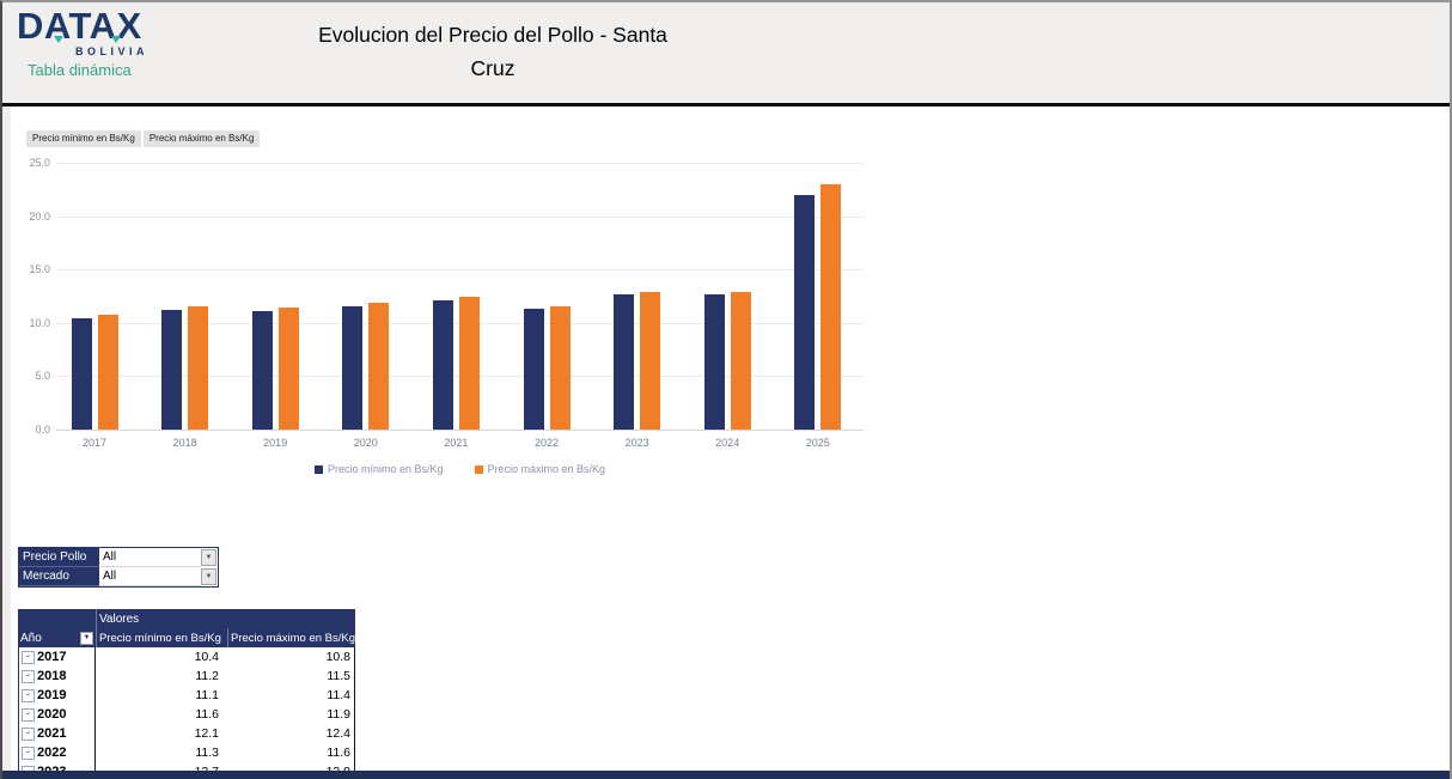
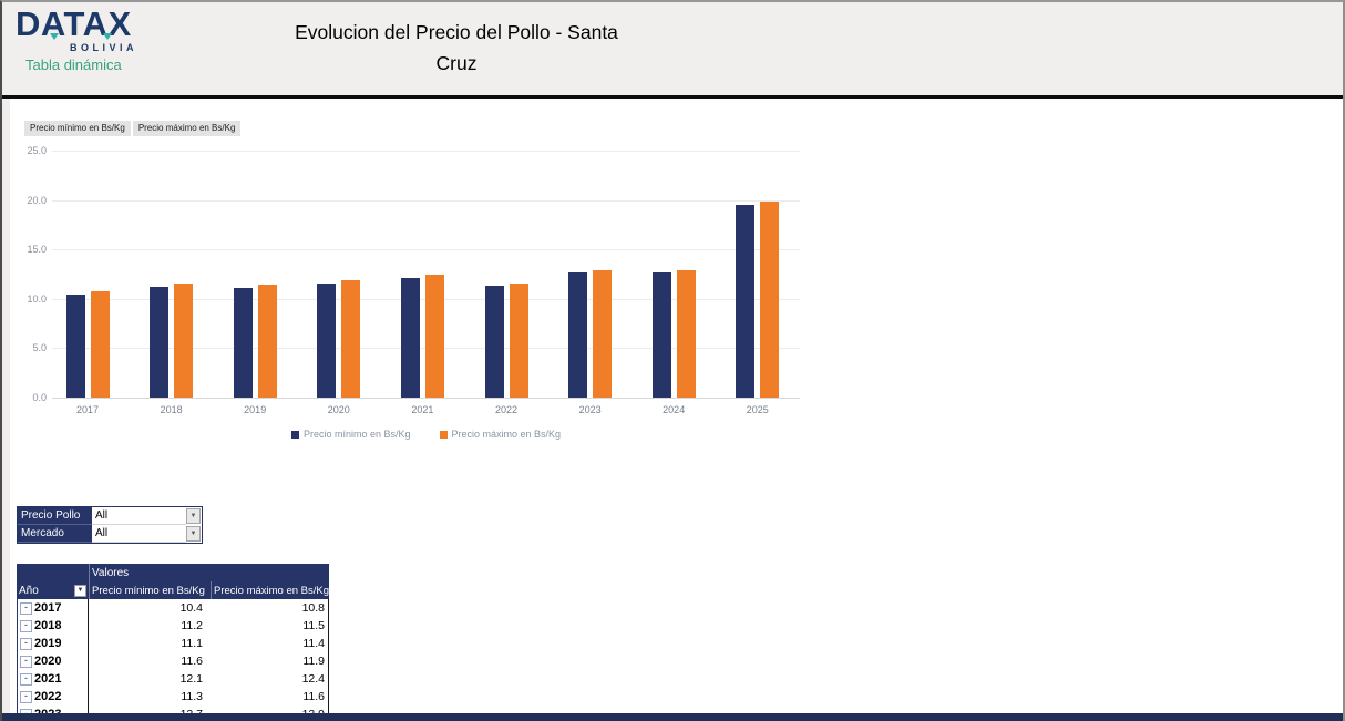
Precio mínimo en Bs/Kg/2025: 22 -> 20
Precio máximo en Bs/Kg/2025: 23 -> 20
